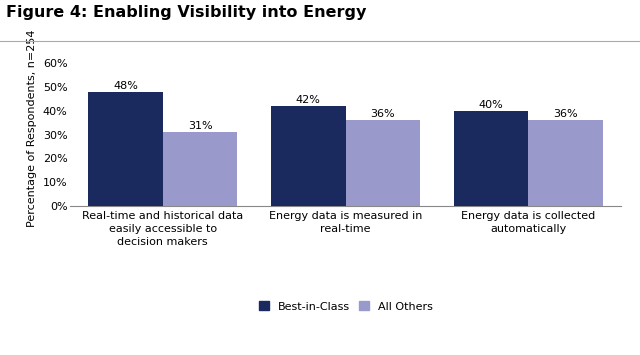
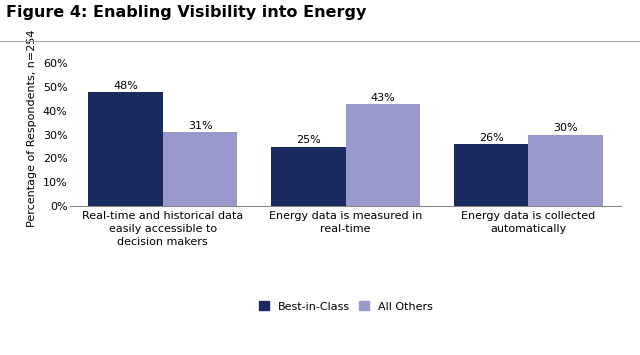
Best-in-Class/Energy data is measured in real-time: 42% -> 25%
All Others/Energy data is measured in real-time: 36% -> 43%
Best-in-Class/Energy data is collected automatically: 40% -> 26%
All Others/Energy data is collected automatically: 36% -> 30%
